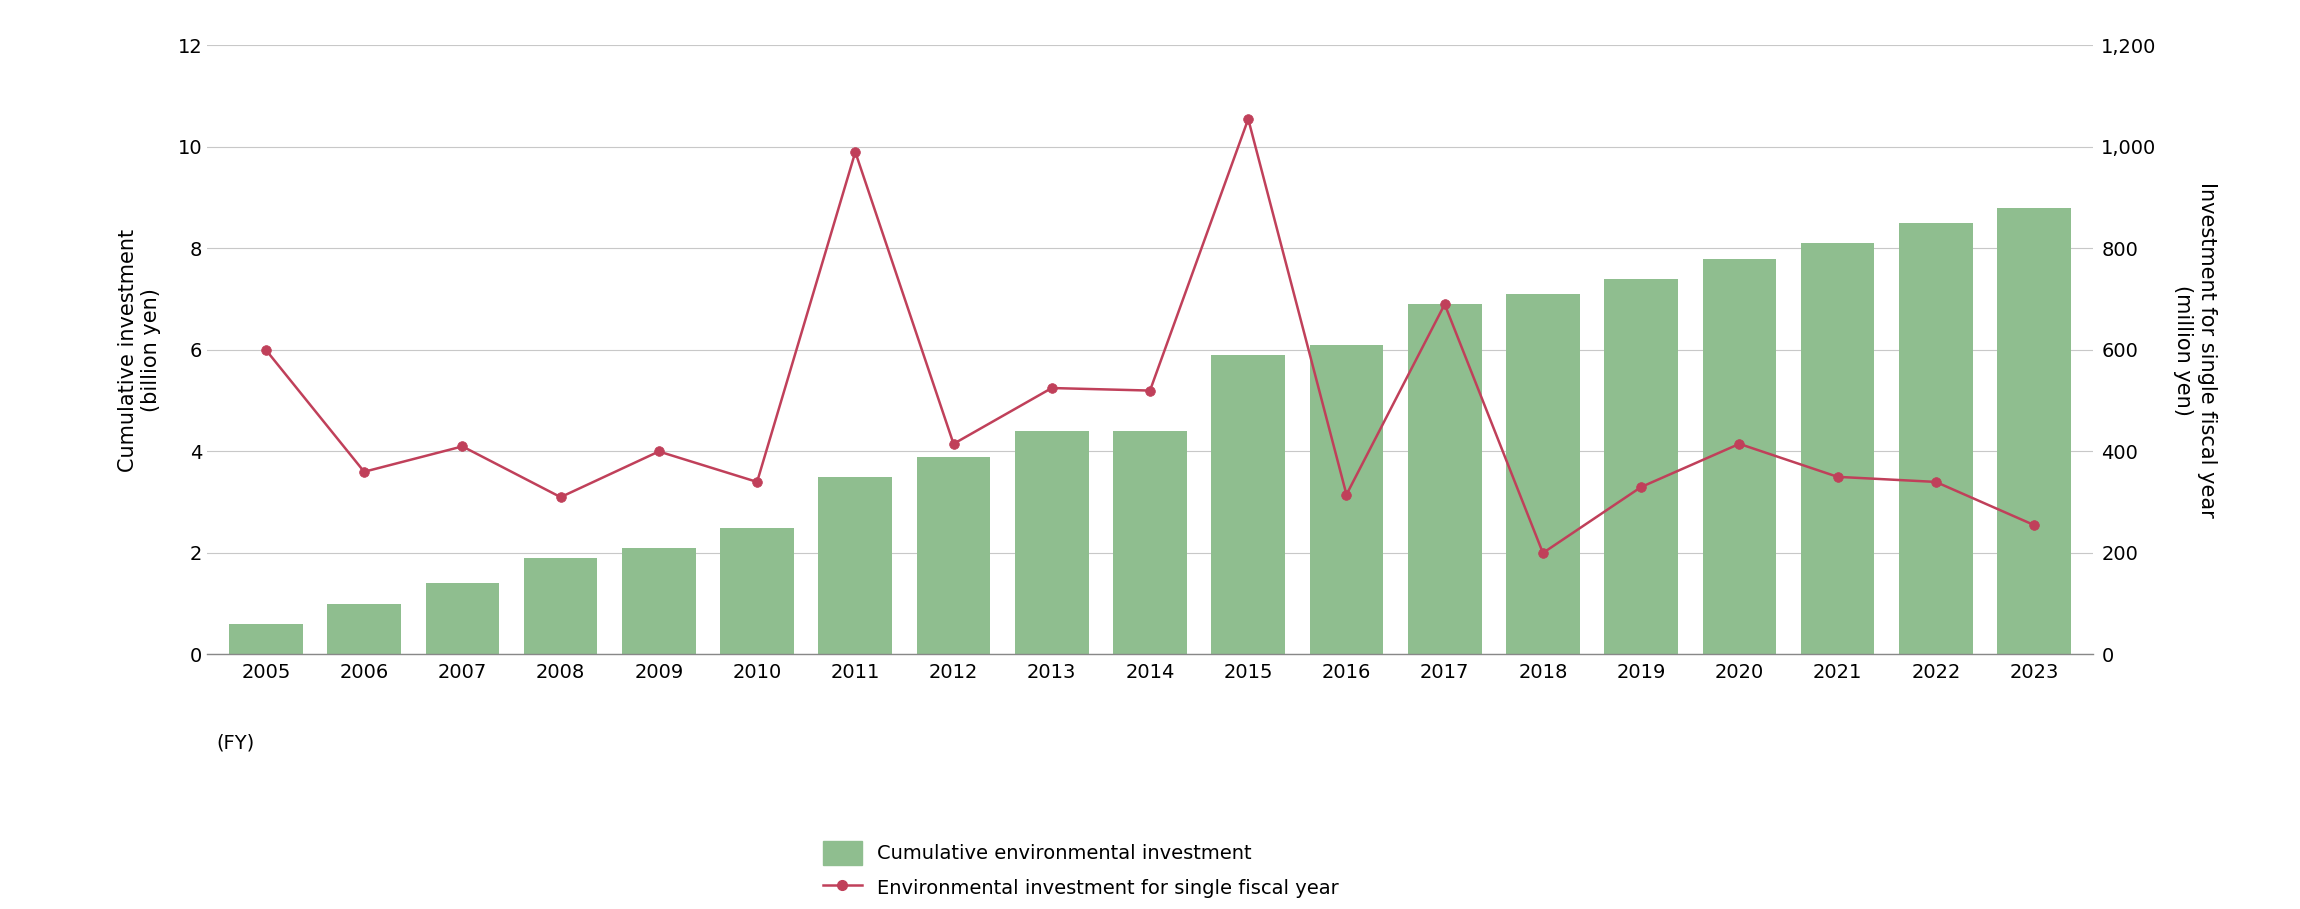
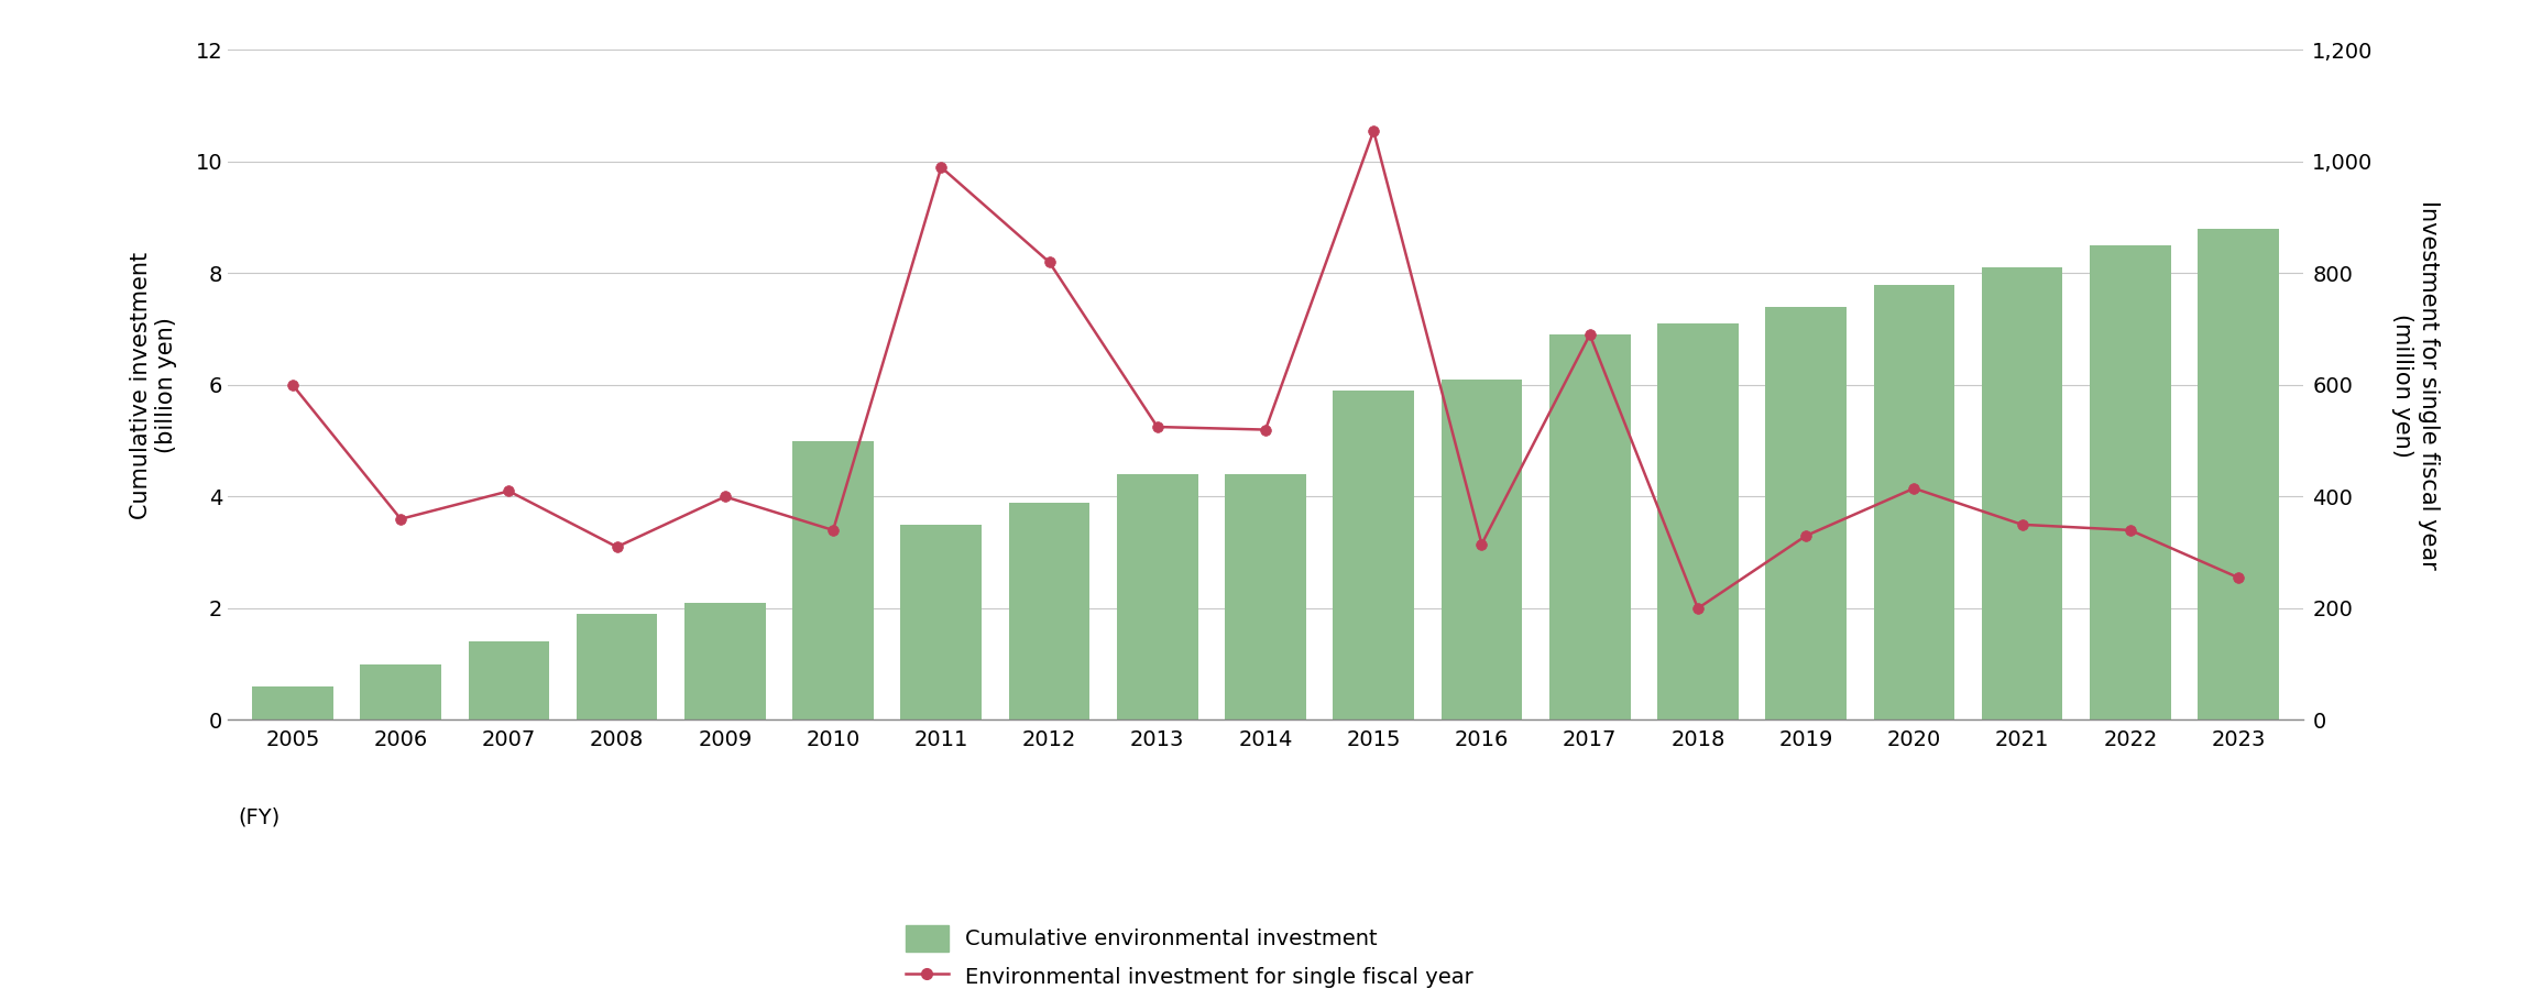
Cumulative environmental investment/2010: 2.5 -> 5.0
Environmental investment for single fiscal year/2012: 415 -> 820
